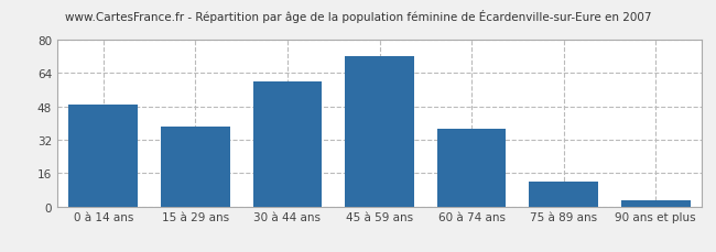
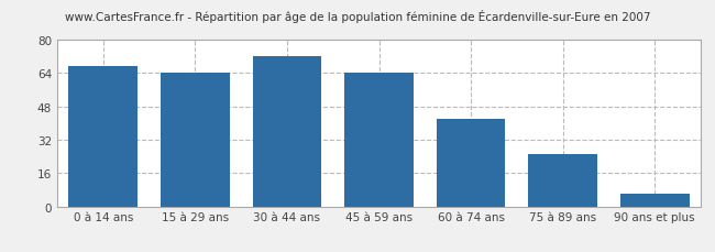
0 à 14 ans: 49 -> 67
15 à 29 ans: 38 -> 64
30 à 44 ans: 60 -> 72
45 à 59 ans: 72 -> 64
60 à 74 ans: 37 -> 42
75 à 89 ans: 12 -> 25
90 ans et plus: 3 -> 6
